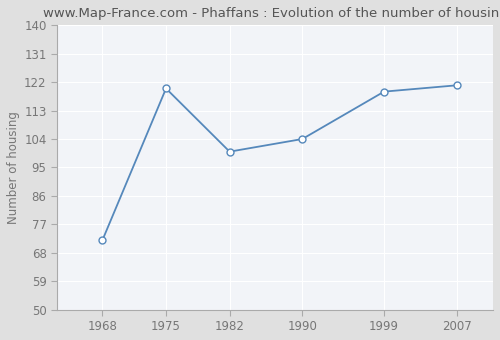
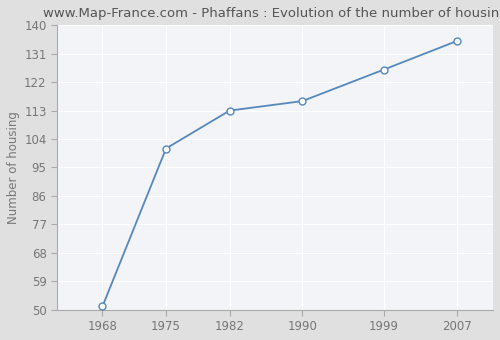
1968: 72 -> 51
1975: 120 -> 101
1982: 100 -> 113
1990: 104 -> 116
1999: 119 -> 126
2007: 121 -> 135
